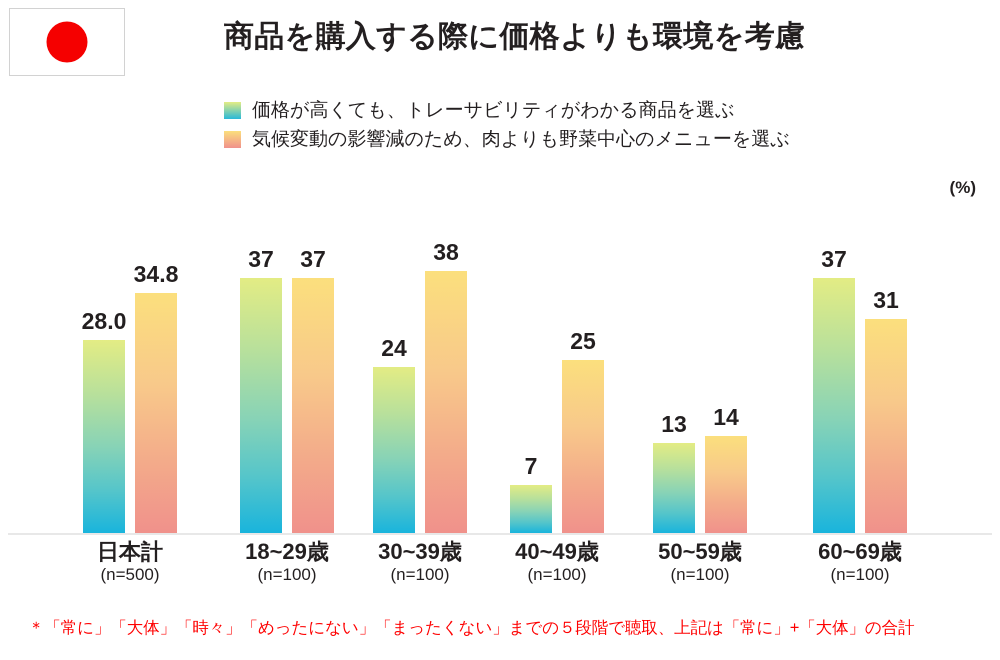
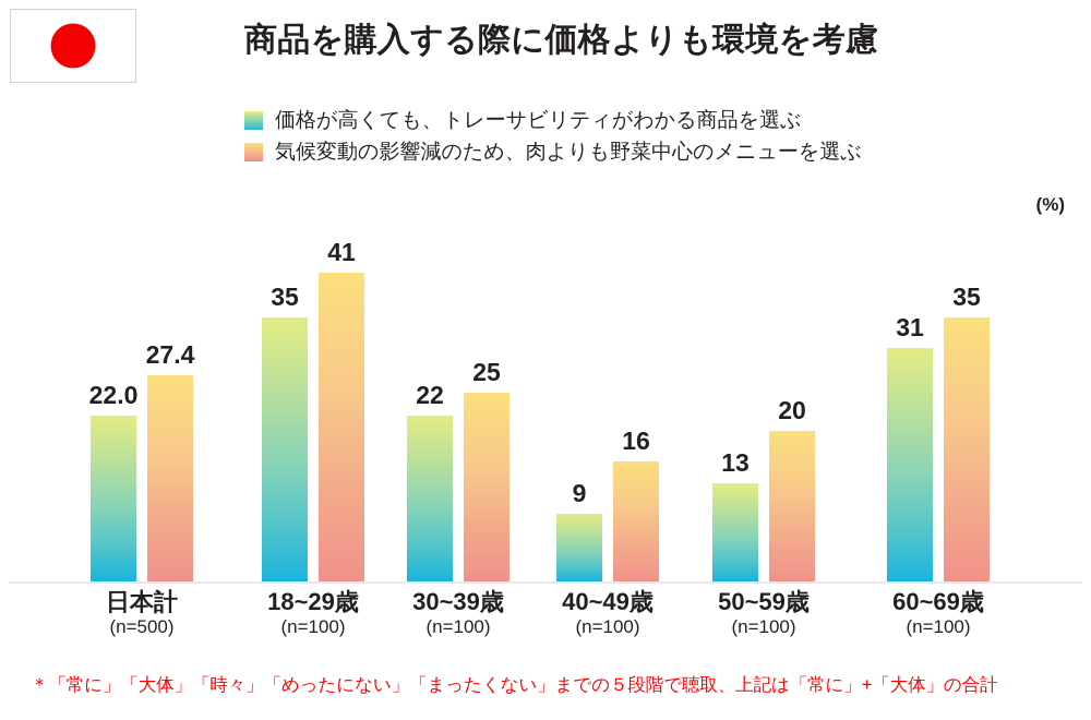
価格が高くても、トレーサビリティがわかる商品を選ぶ/日本計: 28.0 -> 22.0
気候変動の影響減のため、肉よりも野菜中心のメニューを選ぶ/日本計: 34.8 -> 27.4
価格が高くても、トレーサビリティがわかる商品を選ぶ/18~29歳: 37 -> 35
気候変動の影響減のため、肉よりも野菜中心のメニューを選ぶ/18~29歳: 37 -> 41
価格が高くても、トレーサビリティがわかる商品を選ぶ/30~39歳: 24 -> 22
気候変動の影響減のため、肉よりも野菜中心のメニューを選ぶ/30~39歳: 38 -> 25
価格が高くても、トレーサビリティがわかる商品を選ぶ/40~49歳: 7 -> 9
気候変動の影響減のため、肉よりも野菜中心のメニューを選ぶ/40~49歳: 25 -> 16
気候変動の影響減のため、肉よりも野菜中心のメニューを選ぶ/50~59歳: 14 -> 20
価格が高くても、トレーサビリティがわかる商品を選ぶ/60~69歳: 37 -> 31
気候変動の影響減のため、肉よりも野菜中心のメニューを選ぶ/60~69歳: 31 -> 35
